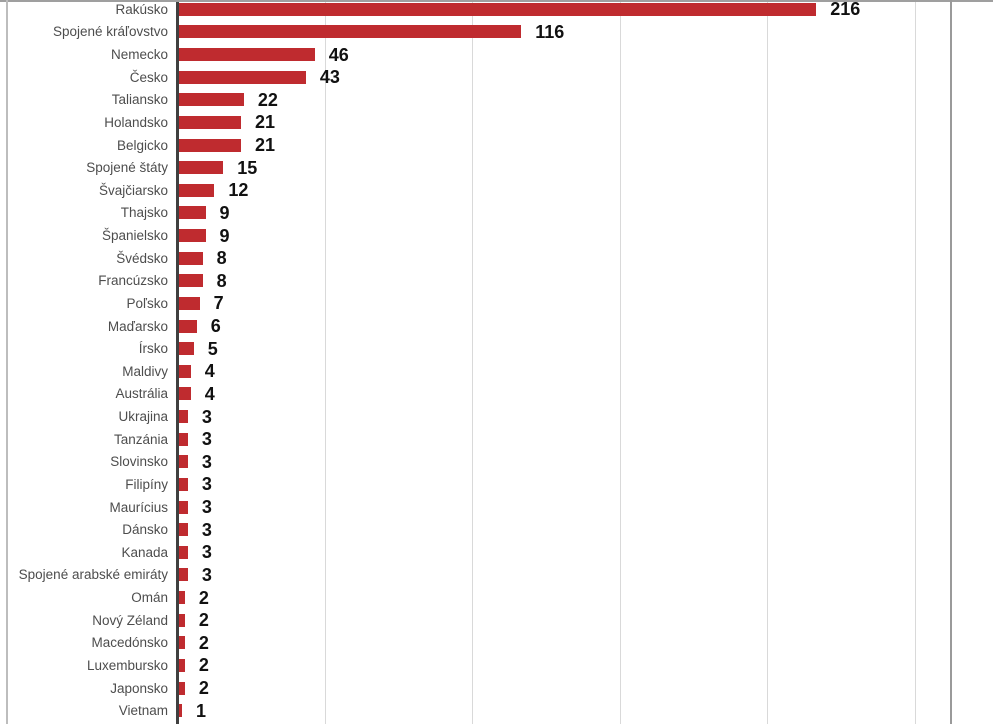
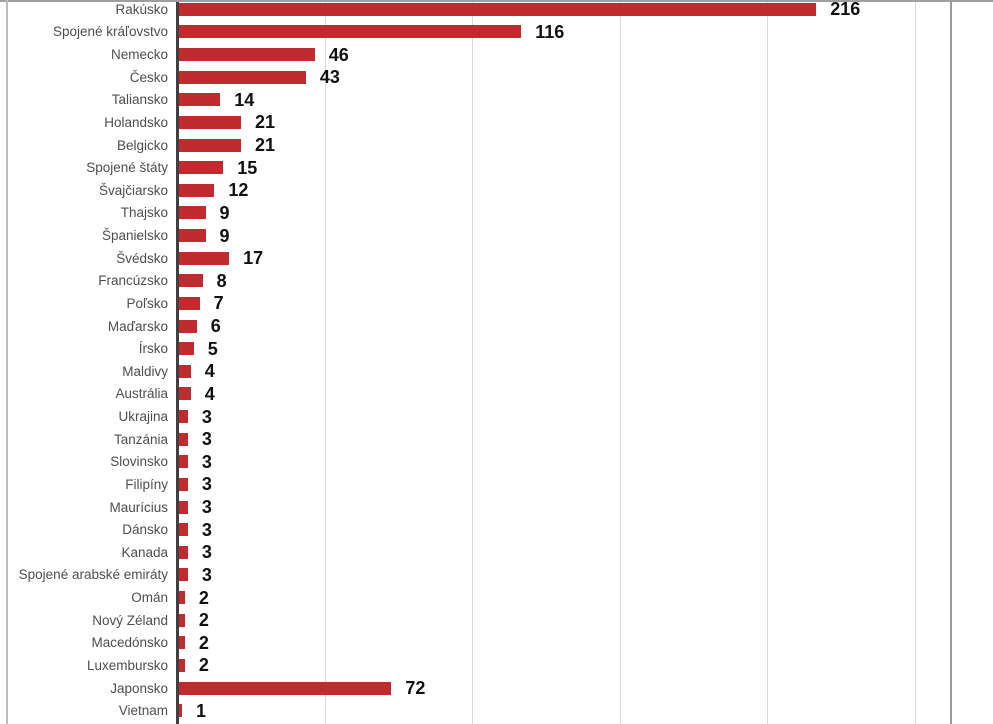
Taliansko: 22 -> 14
Švédsko: 8 -> 17
Japonsko: 2 -> 72
